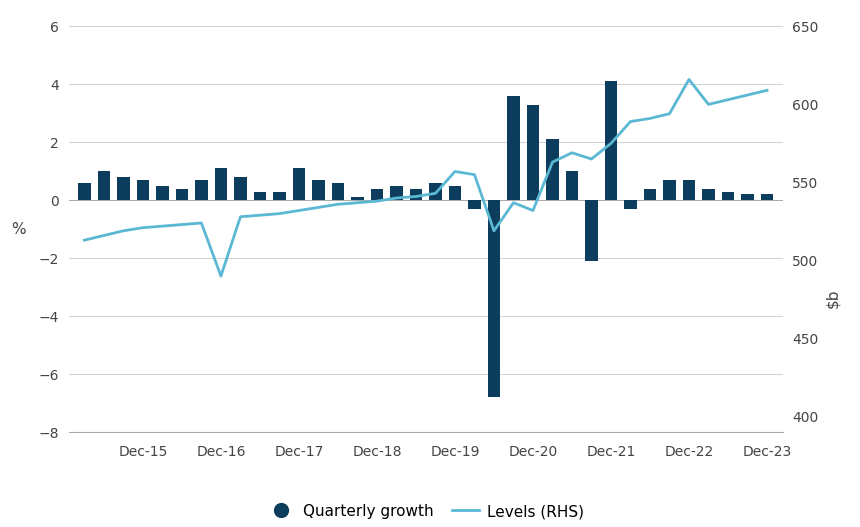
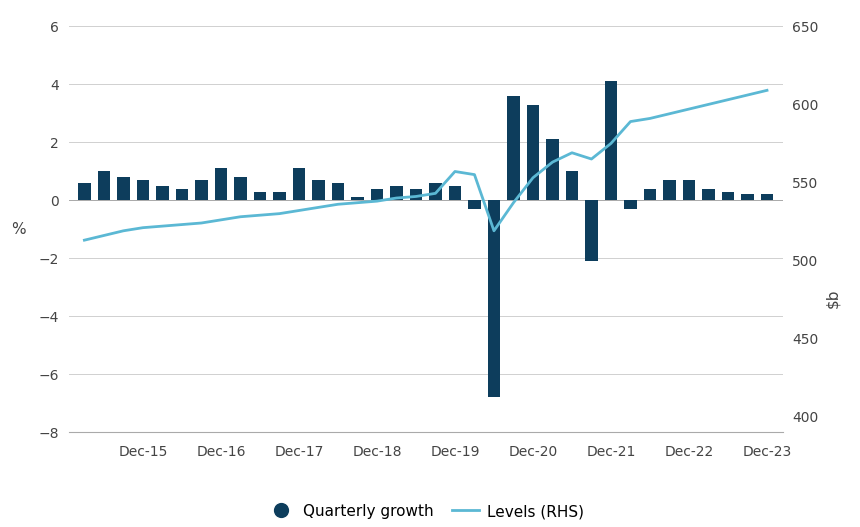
Levels (RHS)/Dec-16: 490 -> 526
Levels (RHS)/Dec-20: 532 -> 553
Levels (RHS)/Dec-22: 616 -> 597
